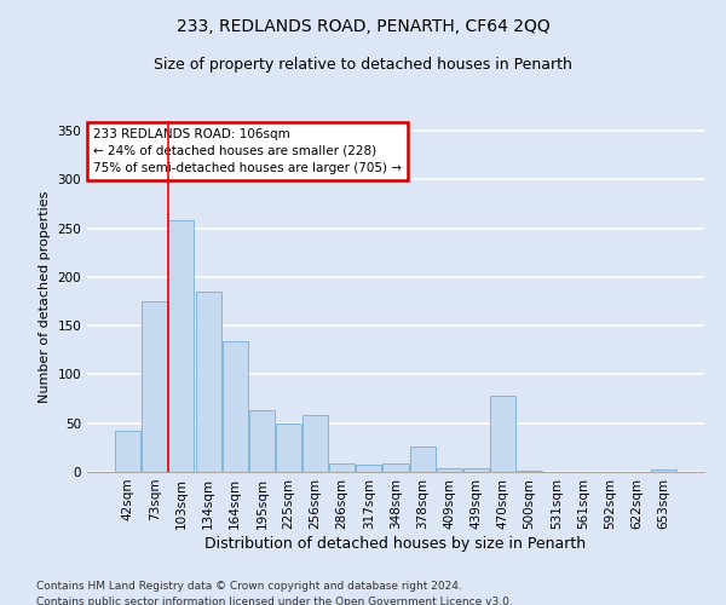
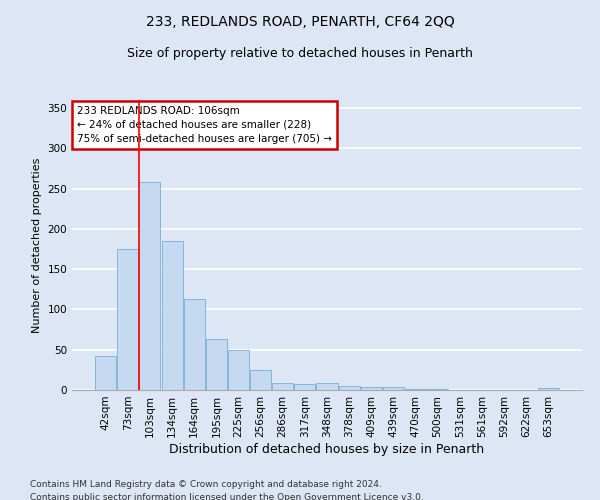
164sqm: 134 -> 113
256sqm: 58 -> 25
378sqm: 26 -> 5
470sqm: 78 -> 1
